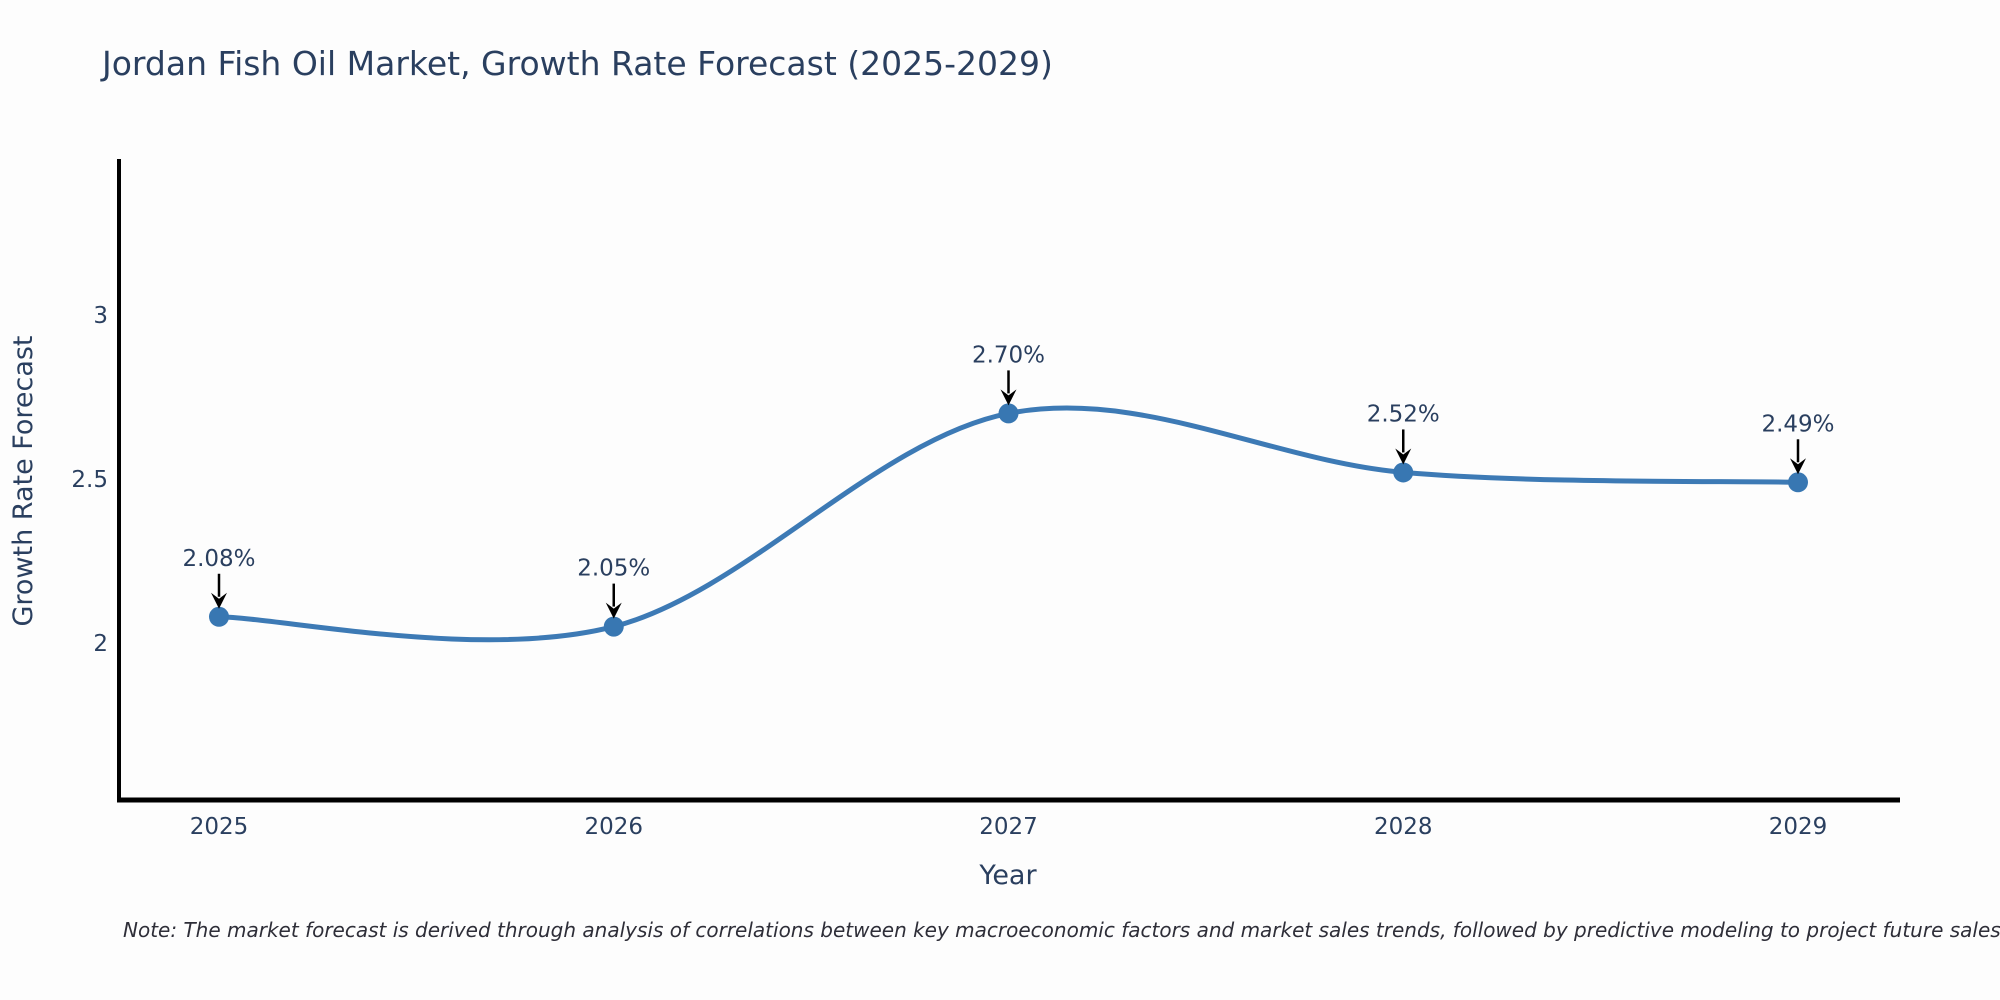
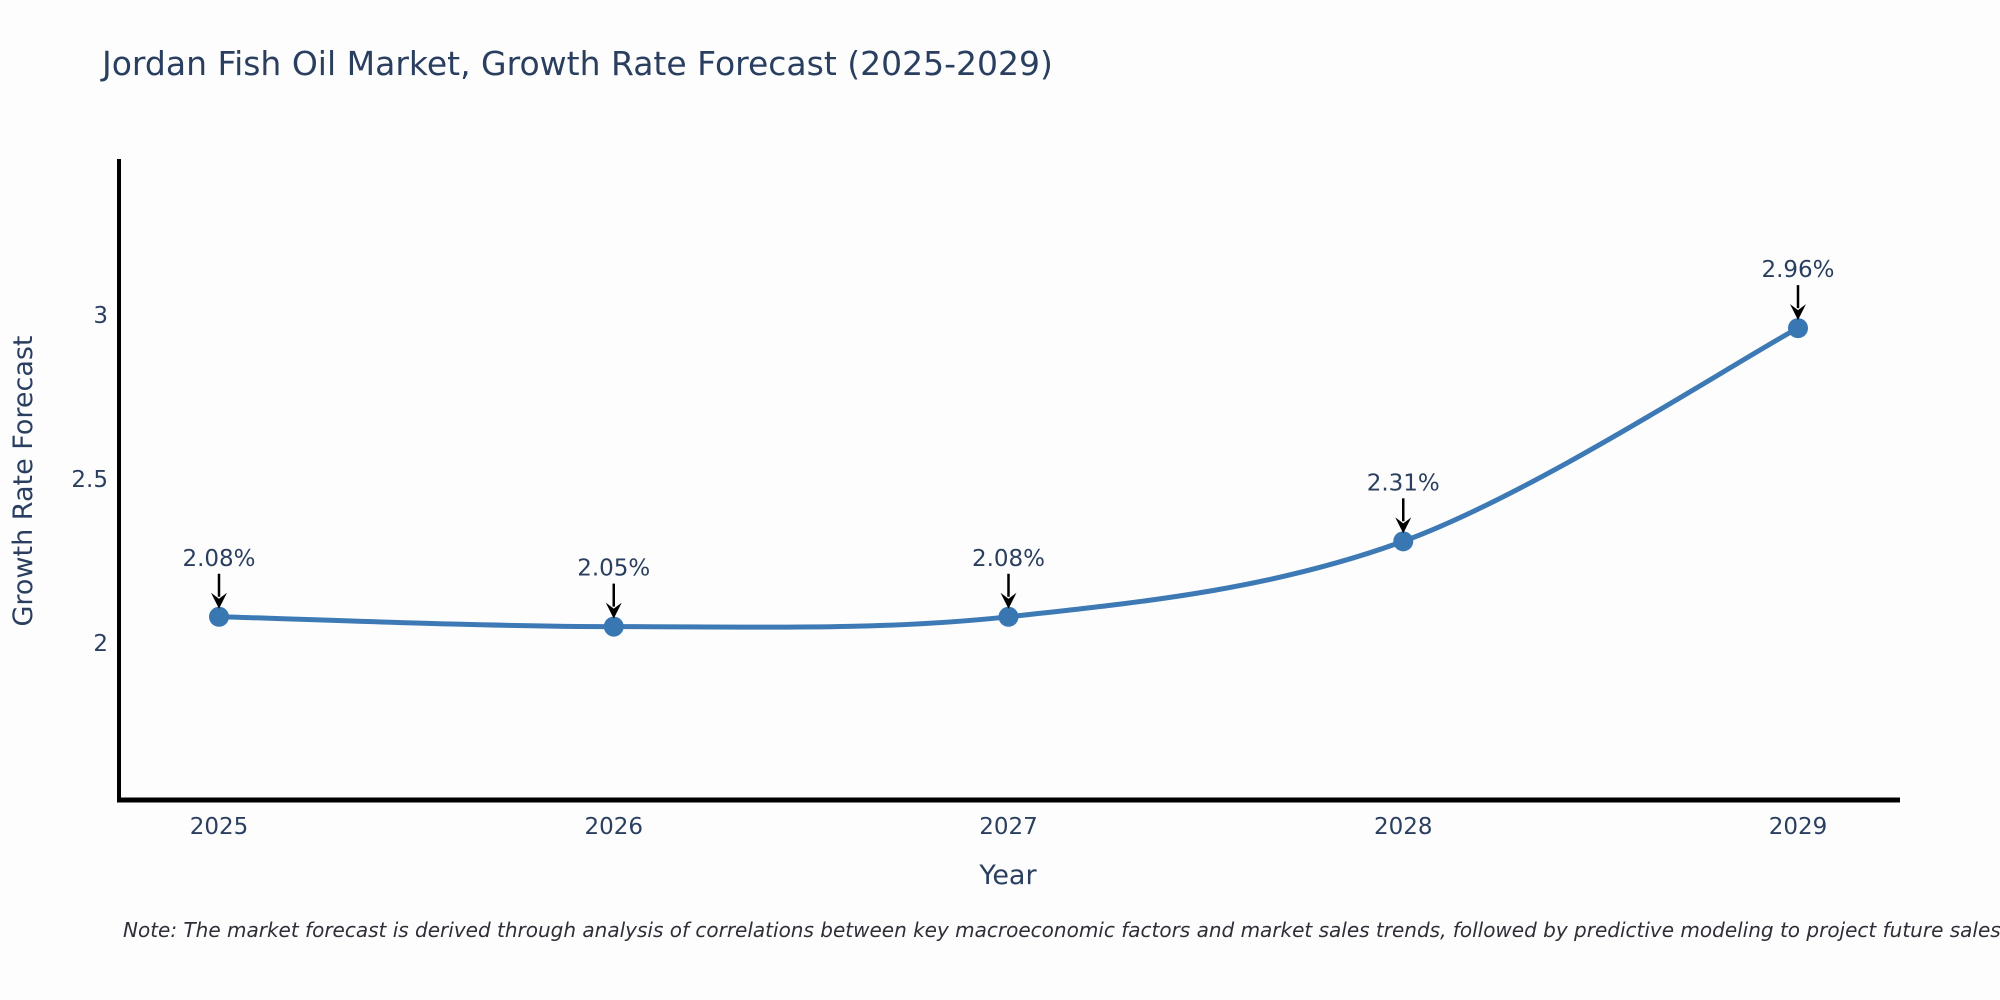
2027: 2.70% -> 2.08%
2028: 2.52% -> 2.31%
2029: 2.49% -> 2.96%
